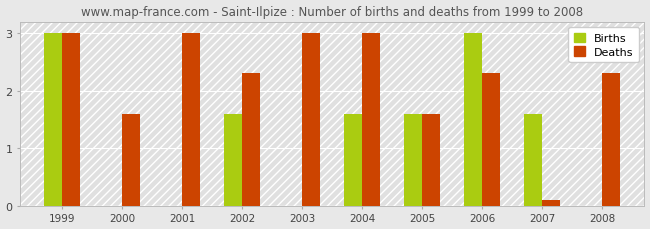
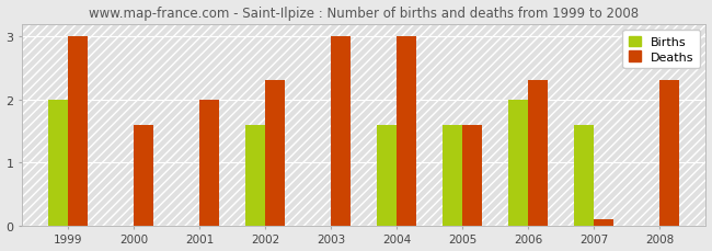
Births/1999: 3.0 -> 2.0
Deaths/2001: 3.0 -> 2.0
Births/2006: 3.0 -> 2.0
